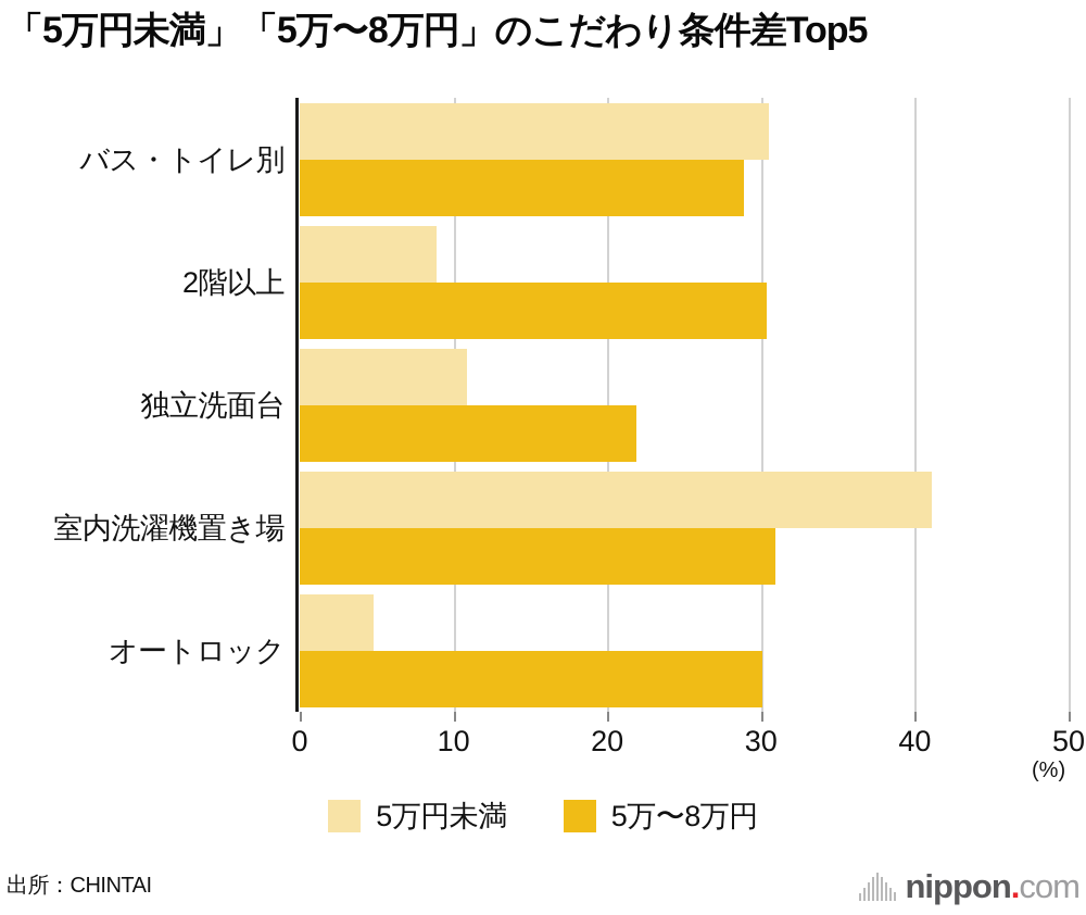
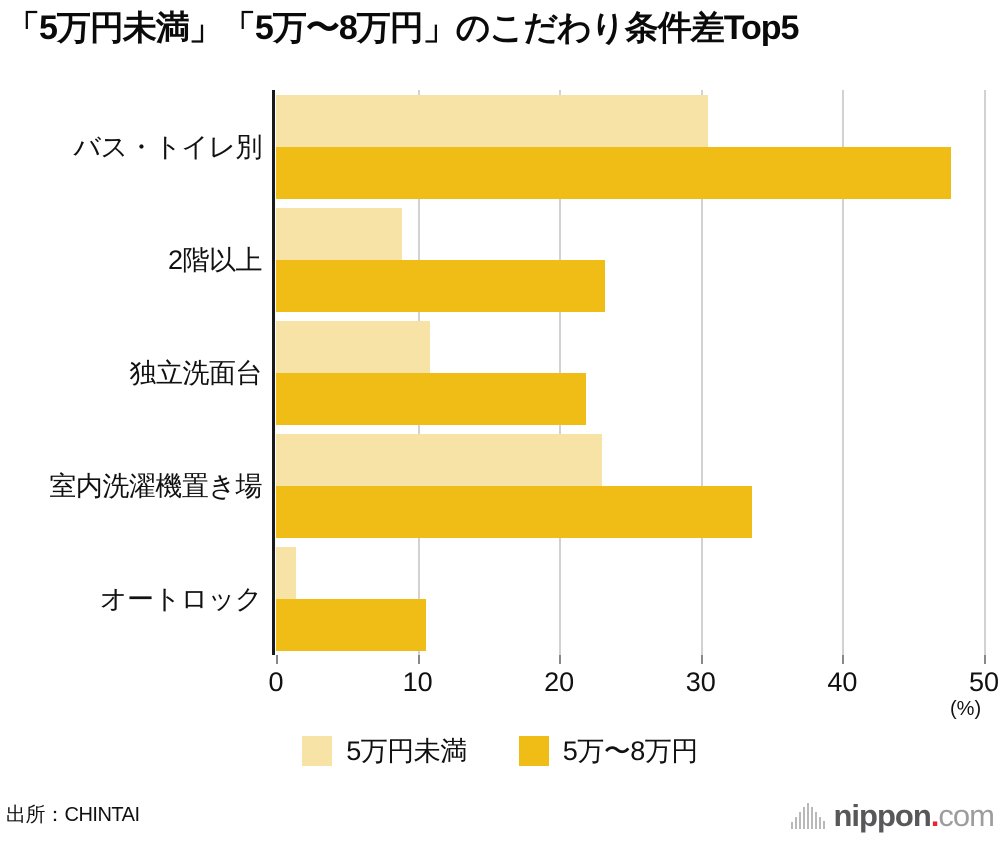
5万〜8万円/バス・トイレ別: 28.9 -> 47.7
5万〜8万円/2階以上: 30.4 -> 23.2
5万円未満/室内洗濯機置き場: 41.1 -> 23.0
5万〜8万円/室内洗濯機置き場: 30.9 -> 33.6
5万円未満/オートロック: 4.8 -> 1.4
5万〜8万円/オートロック: 30.1 -> 10.6
